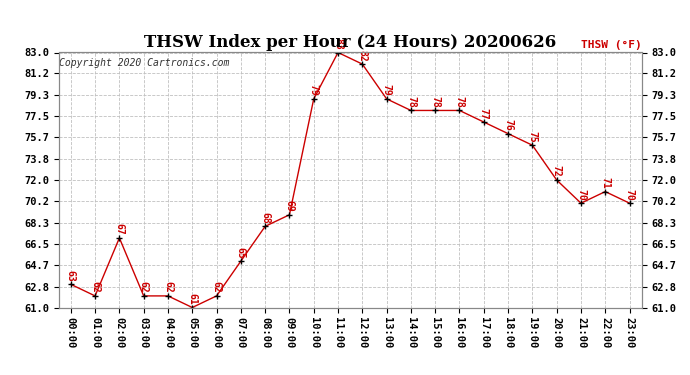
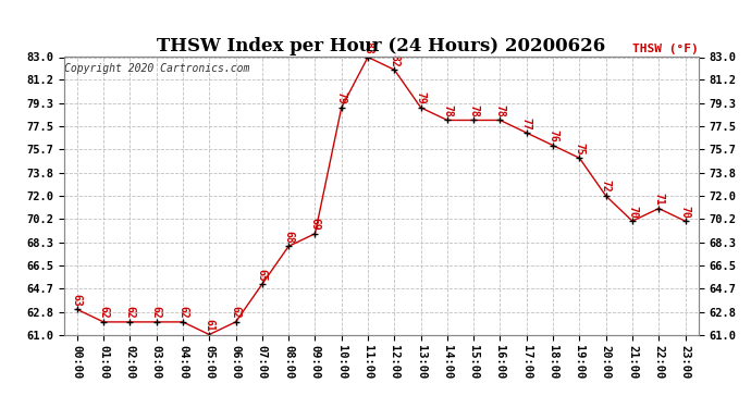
02:00: 67 -> 62
